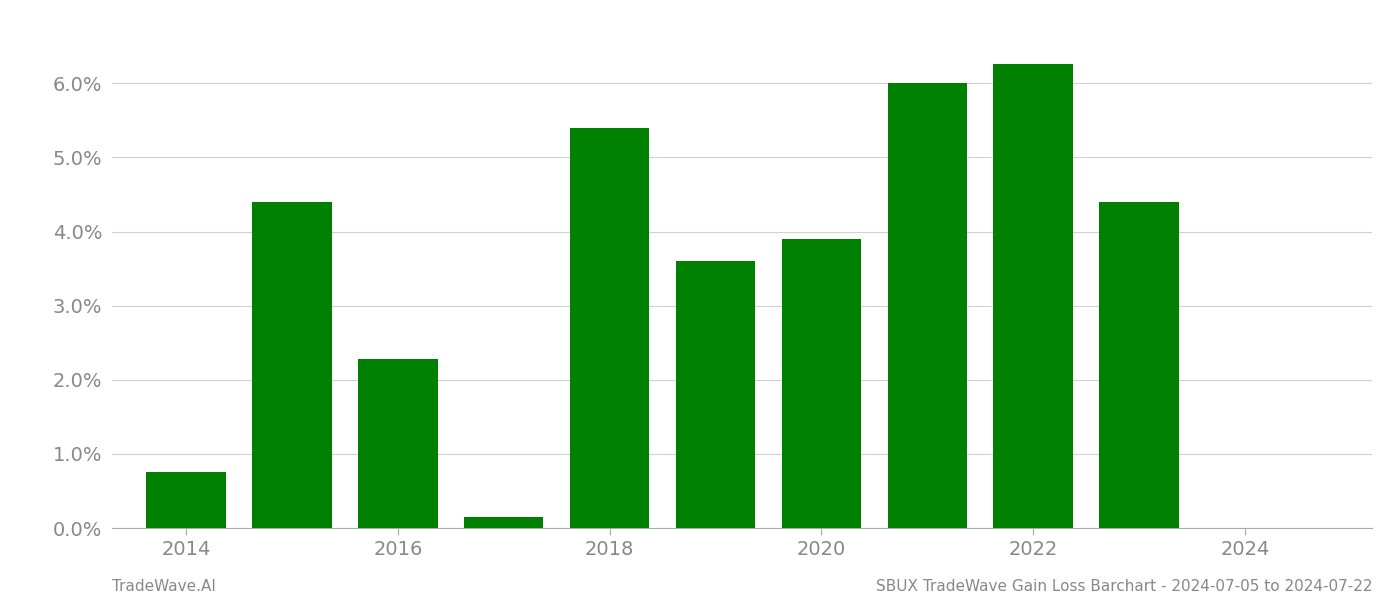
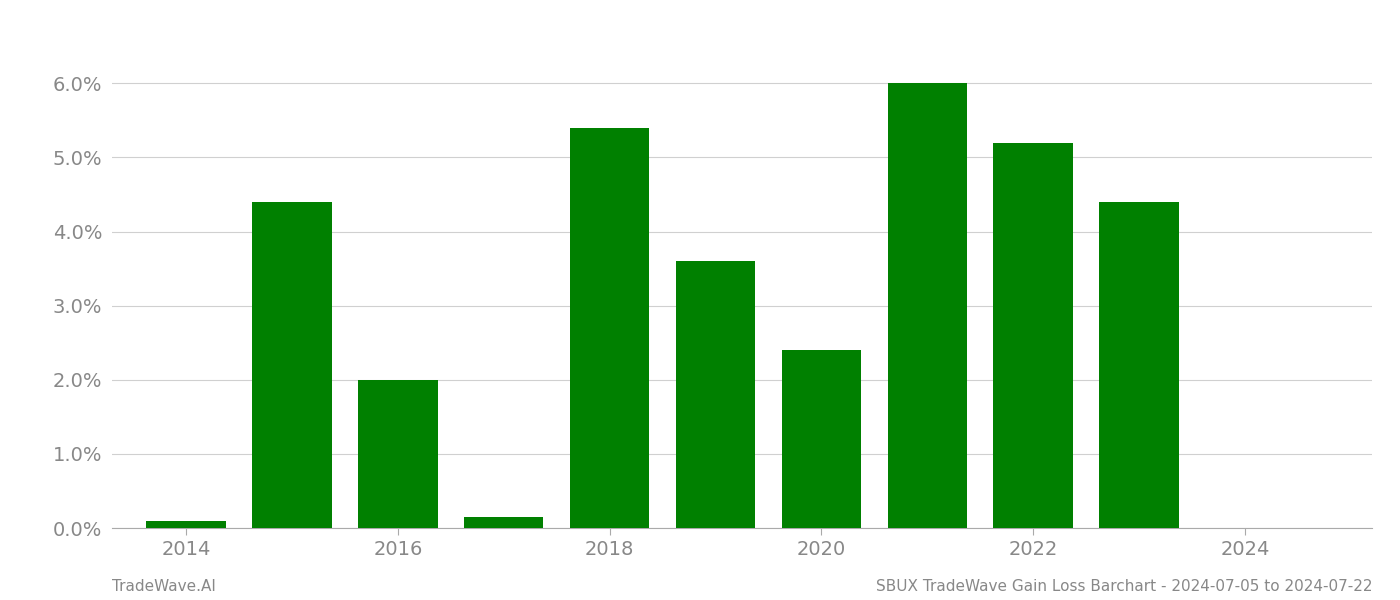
2014: 0.76% -> 0.10%
2016: 2.28% -> 2.00%
2020: 3.90% -> 2.40%
2022: 6.26% -> 5.20%
